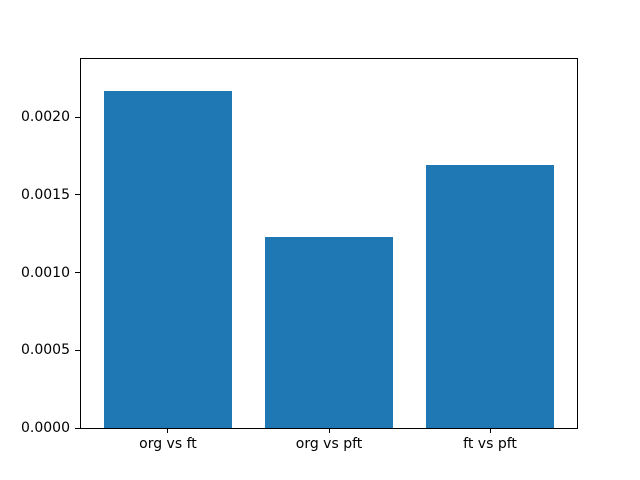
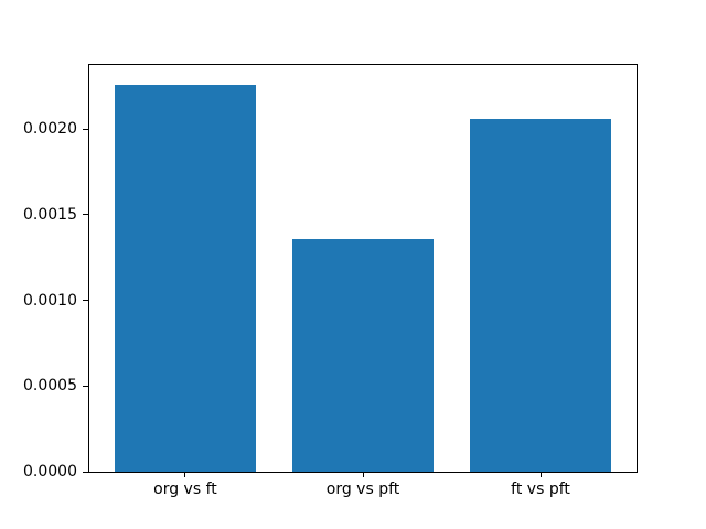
org vs ft: 0.00217 -> 0.00226
org vs pft: 0.00123 -> 0.00136
ft vs pft: 0.00169 -> 0.00206
